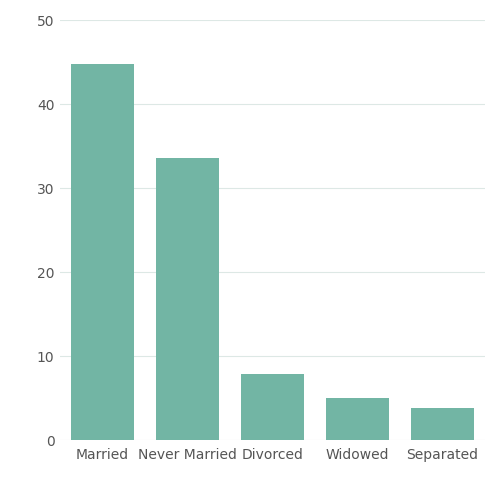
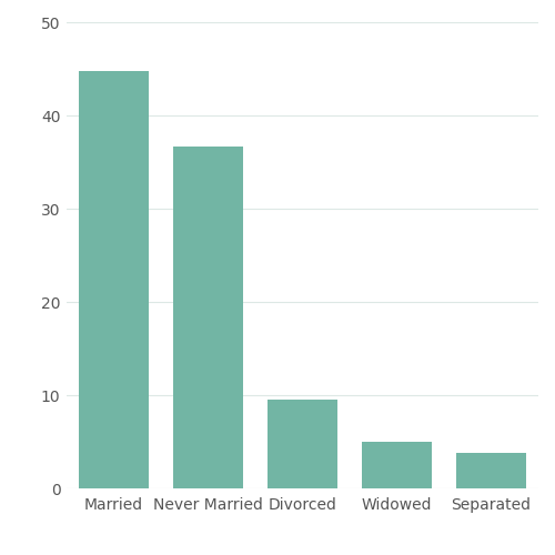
Never Married: 33.6 -> 36.7
Divorced: 7.8 -> 9.5
